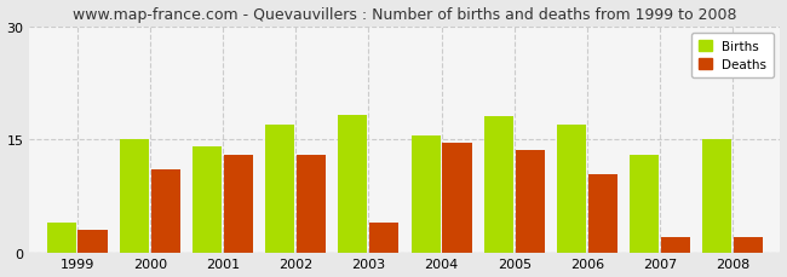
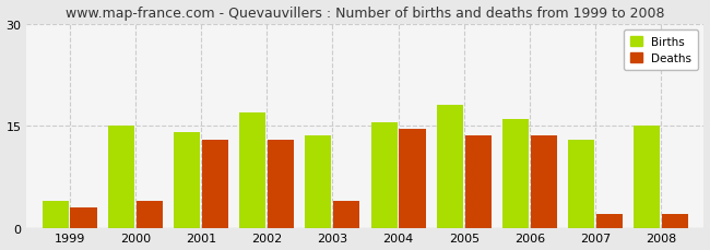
Deaths/2000: 11.0 -> 4.0
Births/2003: 18.2 -> 13.5
Births/2006: 17.0 -> 16.0
Deaths/2006: 10.4 -> 13.5
